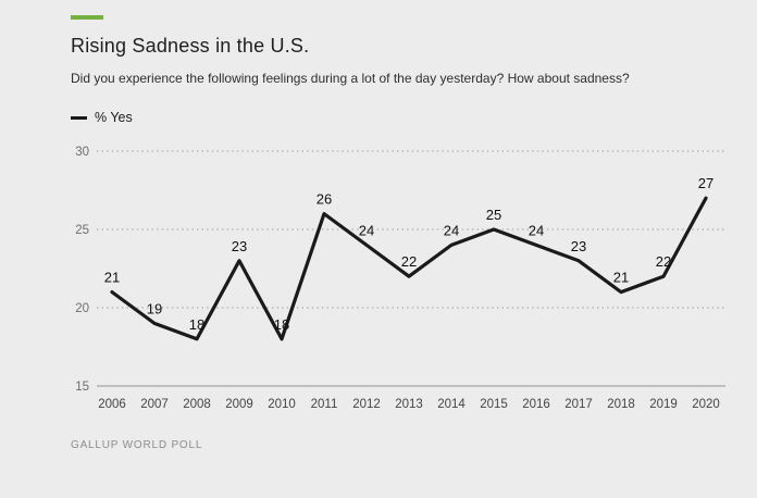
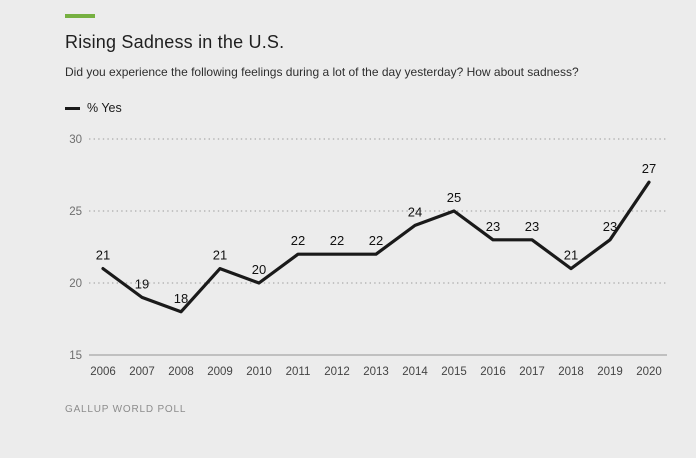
2009: 23 -> 21
2010: 18 -> 20
2011: 26 -> 22
2012: 24 -> 22
2016: 24 -> 23
2019: 22 -> 23
